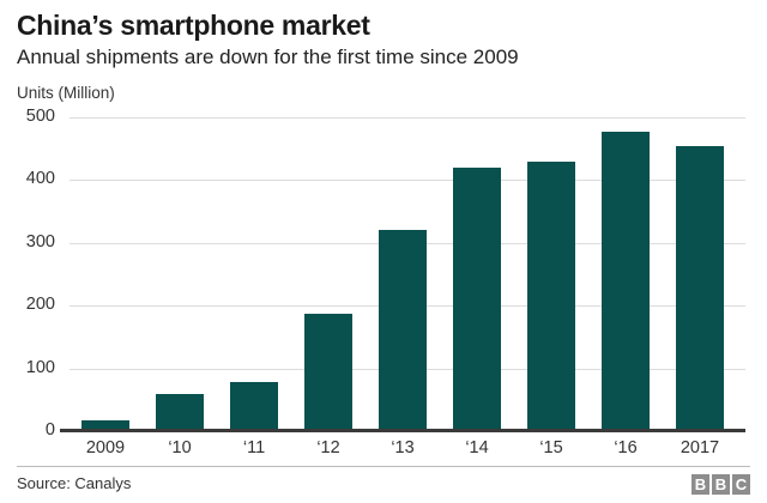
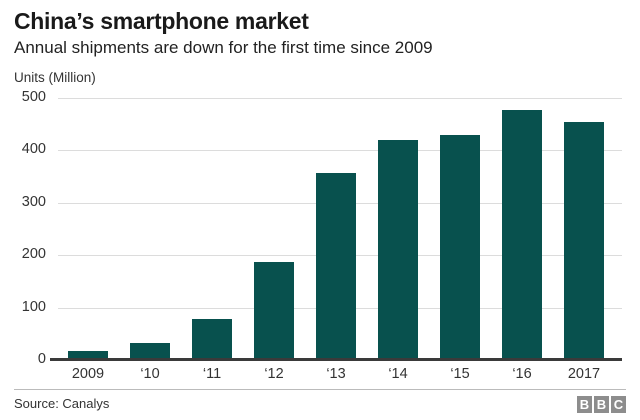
‘10: 60 -> 30
‘13: 320 -> 360
